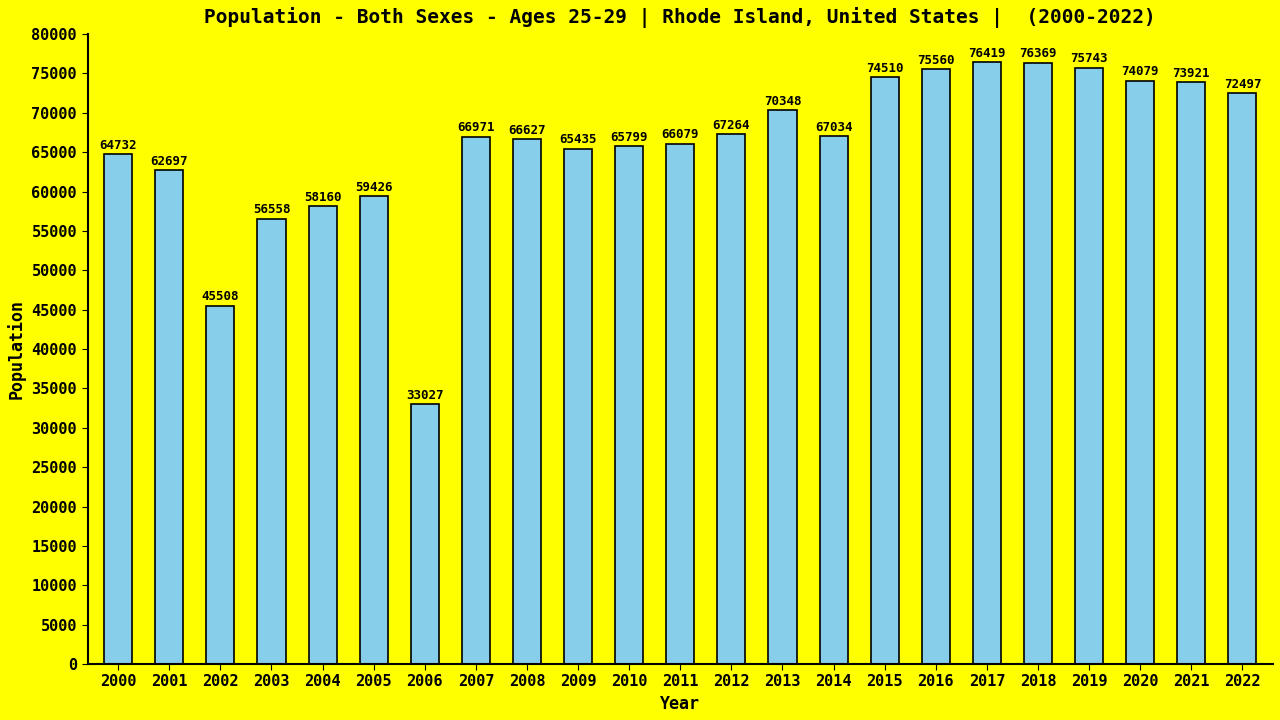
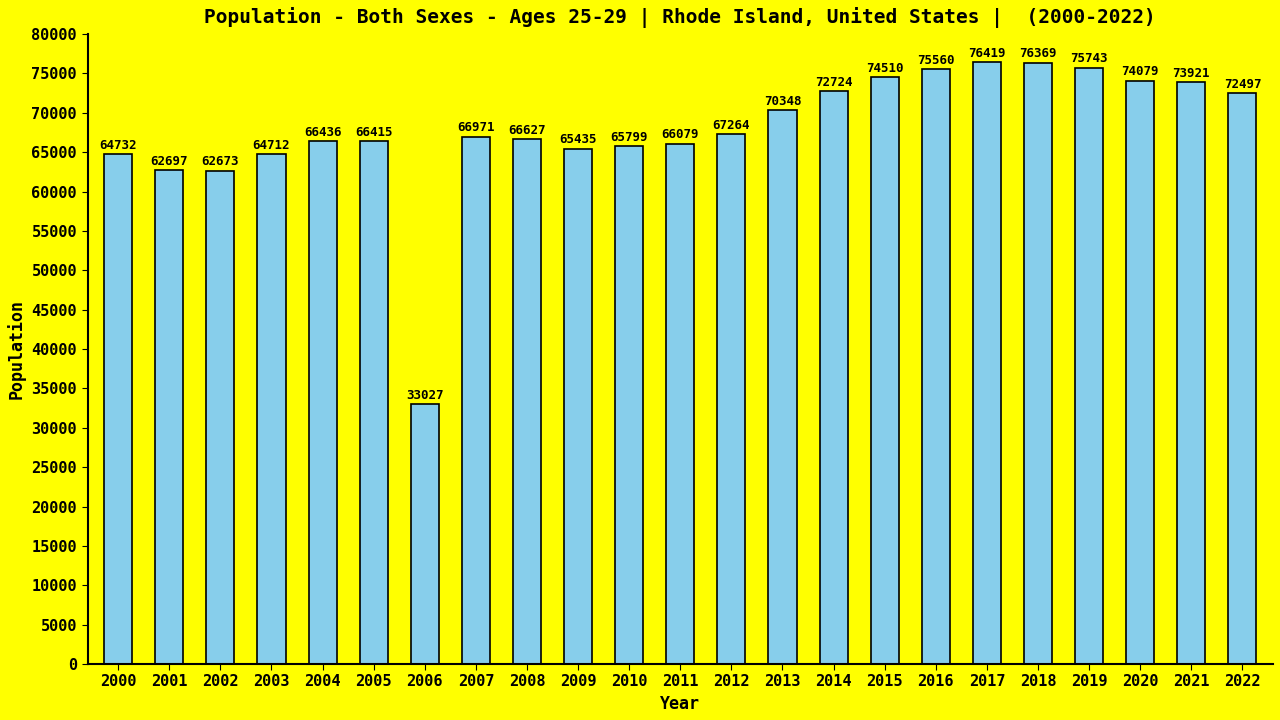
2002: 45508 -> 62673
2003: 56558 -> 64712
2004: 58160 -> 66436
2005: 59426 -> 66415
2014: 67034 -> 72724
